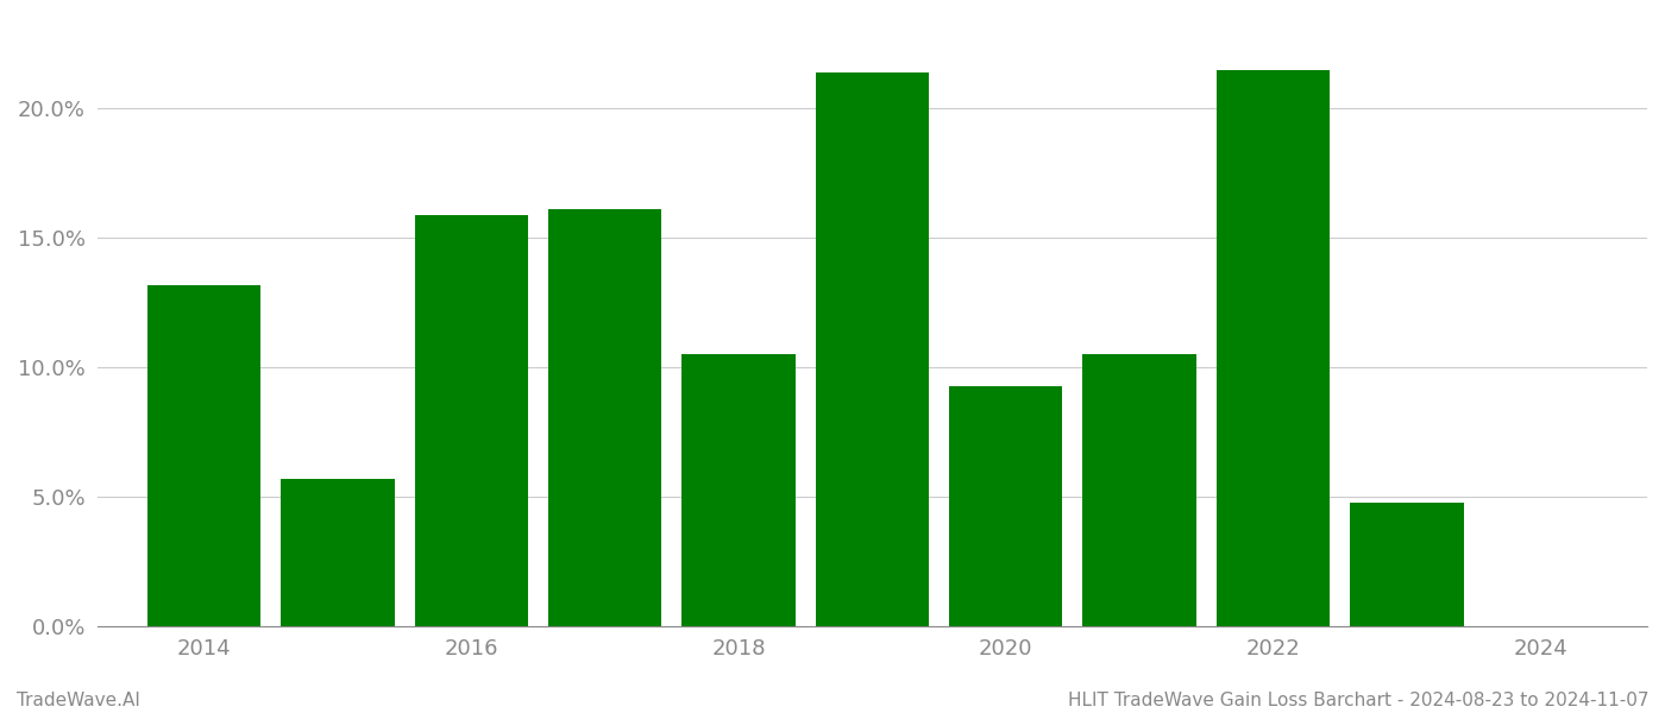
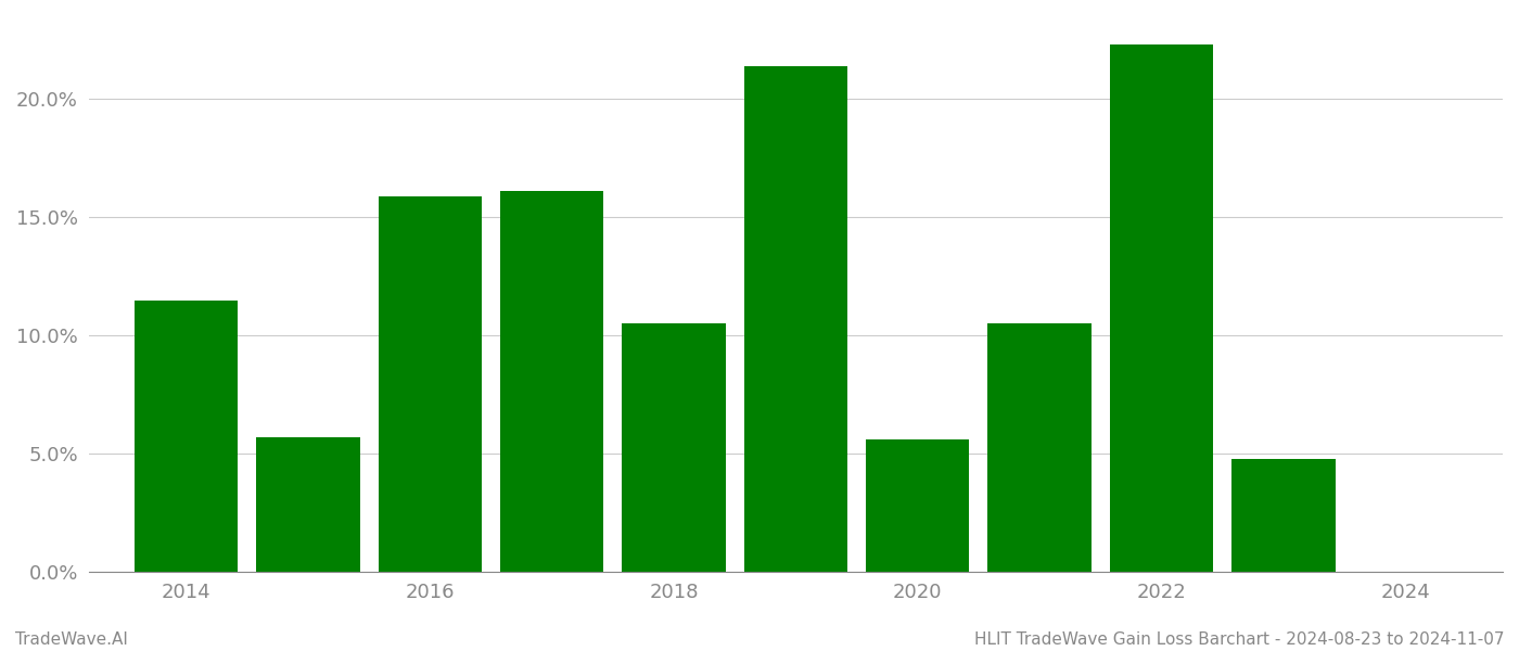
2014: 13.2% -> 11.5%
2020: 9.3% -> 5.6%
2022: 21.5% -> 22.3%
